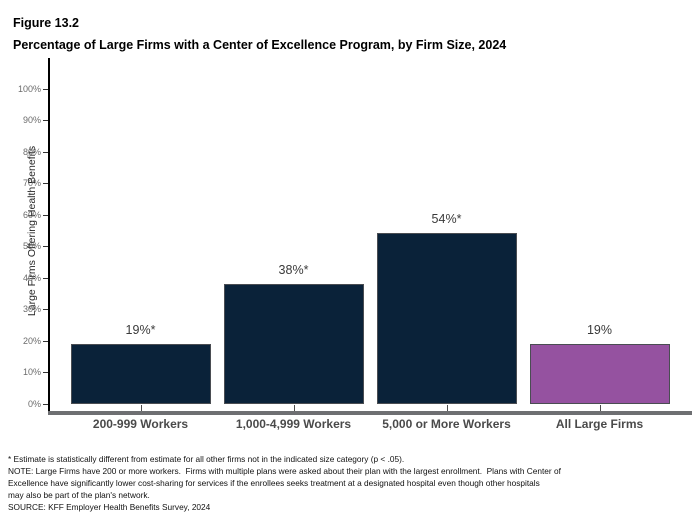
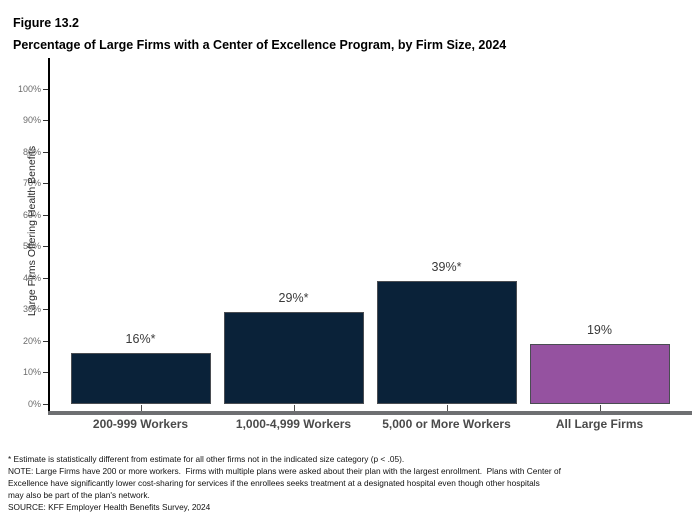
200-999 Workers: 19 -> 16
1,000-4,999 Workers: 38 -> 29
5,000 or More Workers: 54 -> 39
